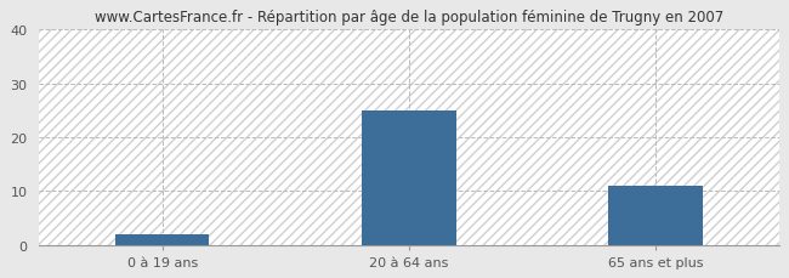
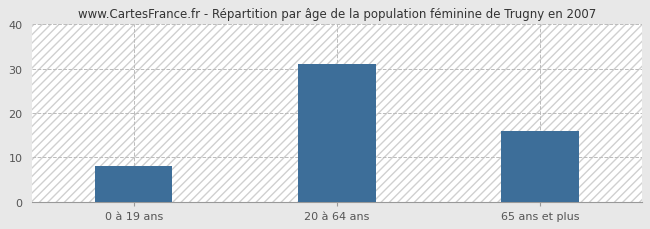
0 à 19 ans: 2 -> 8
20 à 64 ans: 25 -> 31
65 ans et plus: 11 -> 16
